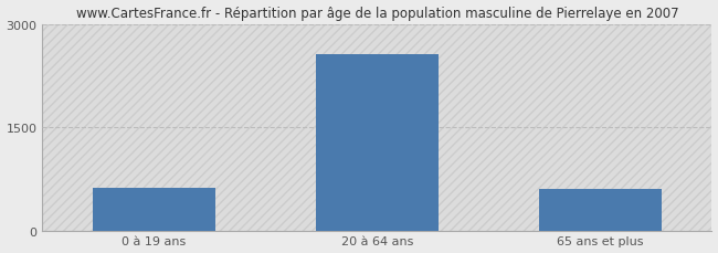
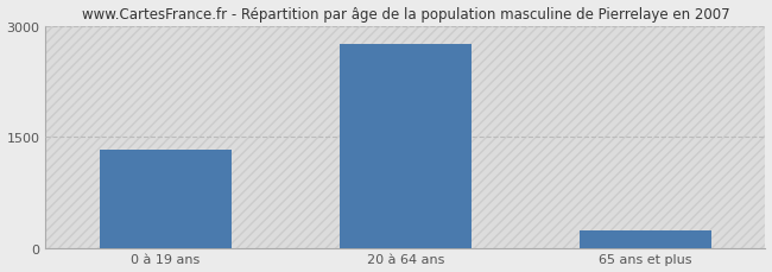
0 à 19 ans: 620 -> 1320
20 à 64 ans: 2560 -> 2750
65 ans et plus: 600 -> 230
